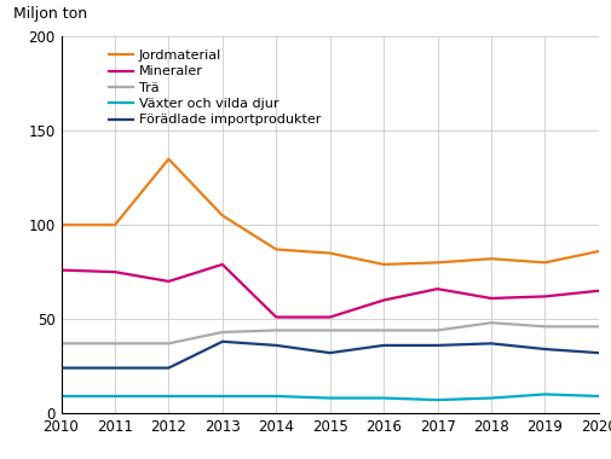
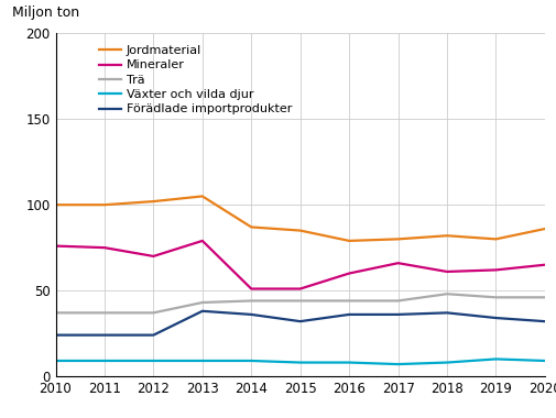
Jordmaterial/2012: 135 -> 102
